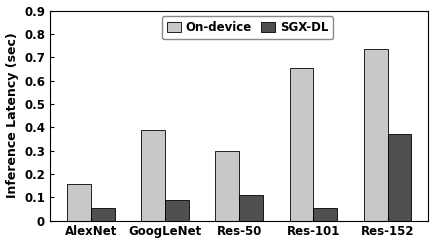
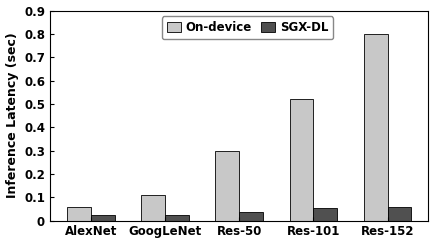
On-device/AlexNet: 0.155 -> 0.060
SGX-DL/AlexNet: 0.055 -> 0.025
On-device/GoogLeNet: 0.390 -> 0.110
SGX-DL/GoogLeNet: 0.090 -> 0.025
SGX-DL/Res-50: 0.110 -> 0.035
On-device/Res-101: 0.655 -> 0.520
On-device/Res-152: 0.735 -> 0.800
SGX-DL/Res-152: 0.370 -> 0.060
